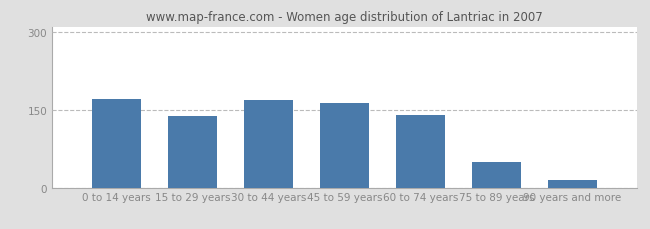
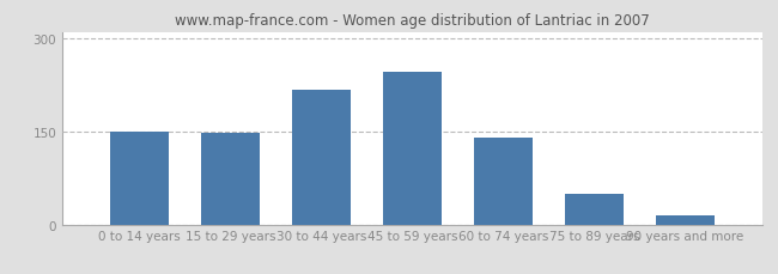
0 to 14 years: 170 -> 150
15 to 29 years: 138 -> 148
30 to 44 years: 168 -> 216
45 to 59 years: 162 -> 246
